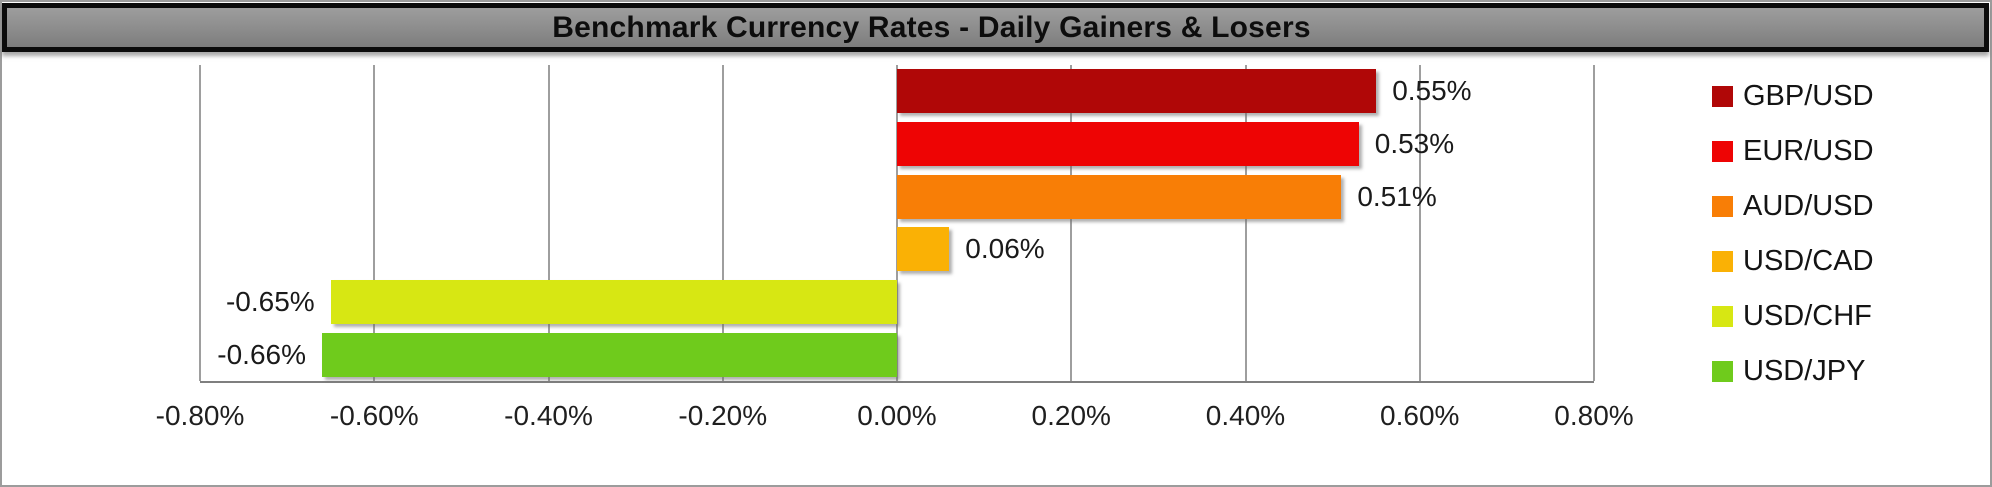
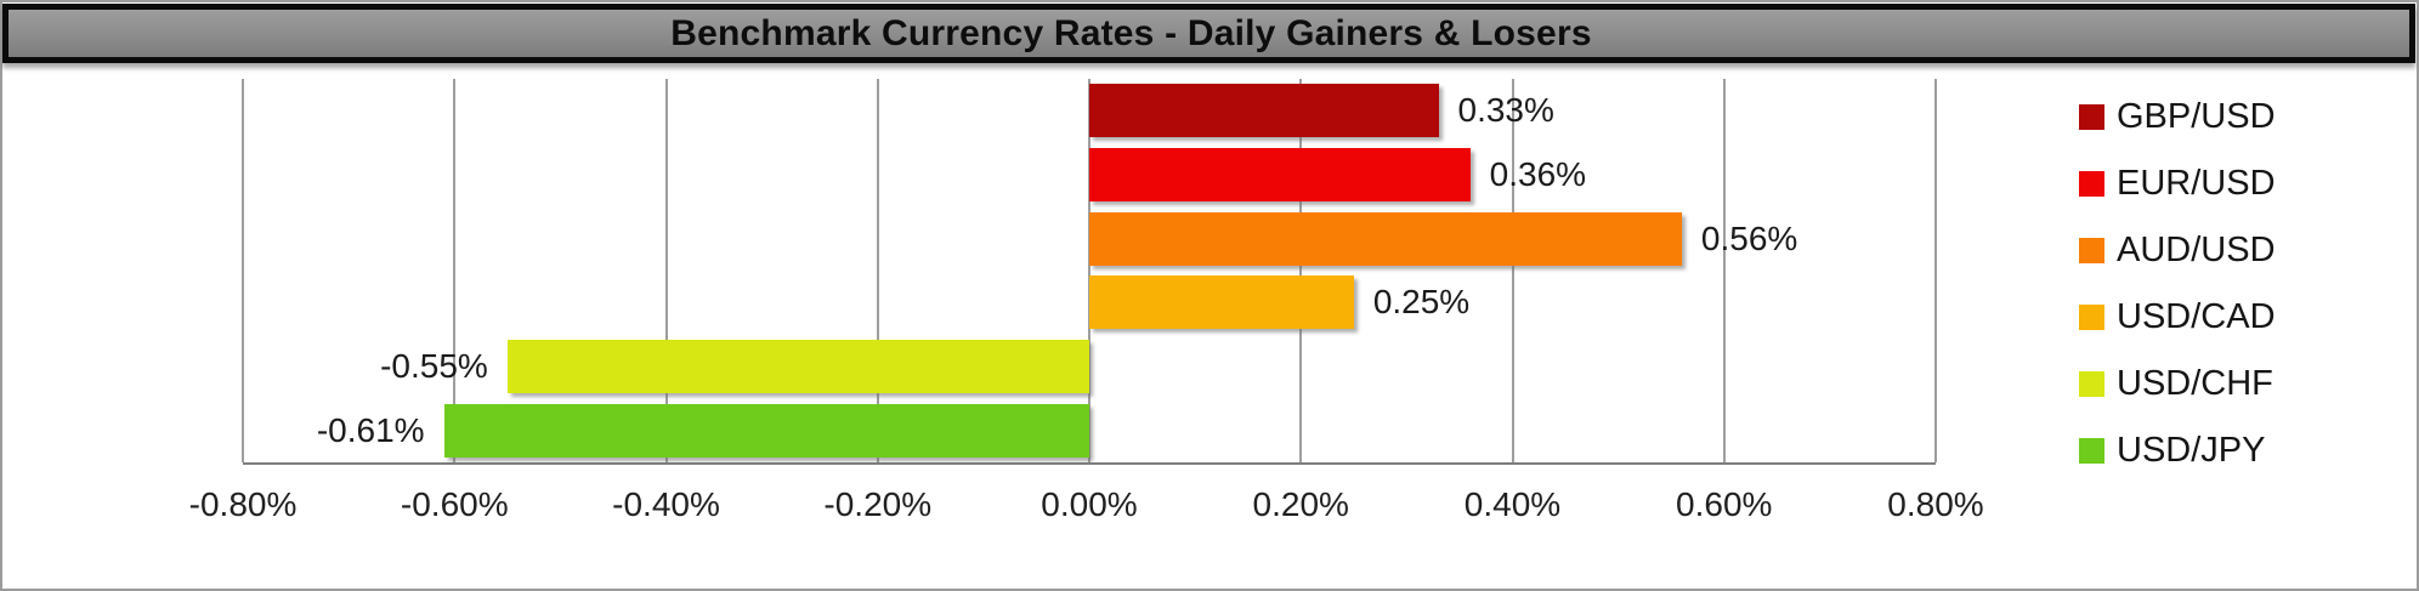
GBP/USD: 0.55% -> 0.33%
EUR/USD: 0.53% -> 0.36%
AUD/USD: 0.51% -> 0.56%
USD/CAD: 0.06% -> 0.25%
USD/CHF: -0.65% -> -0.55%
USD/JPY: -0.66% -> -0.61%
